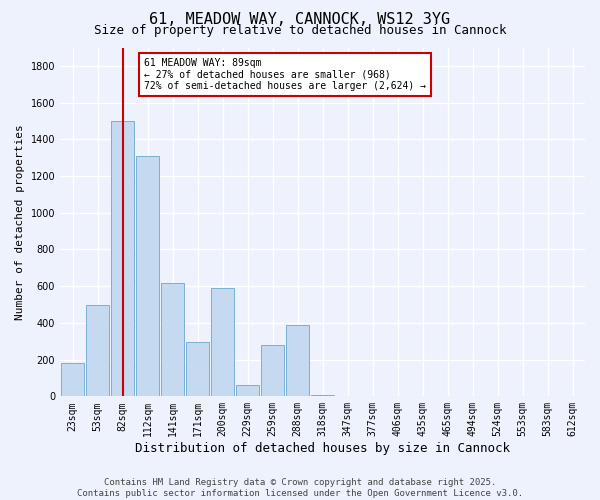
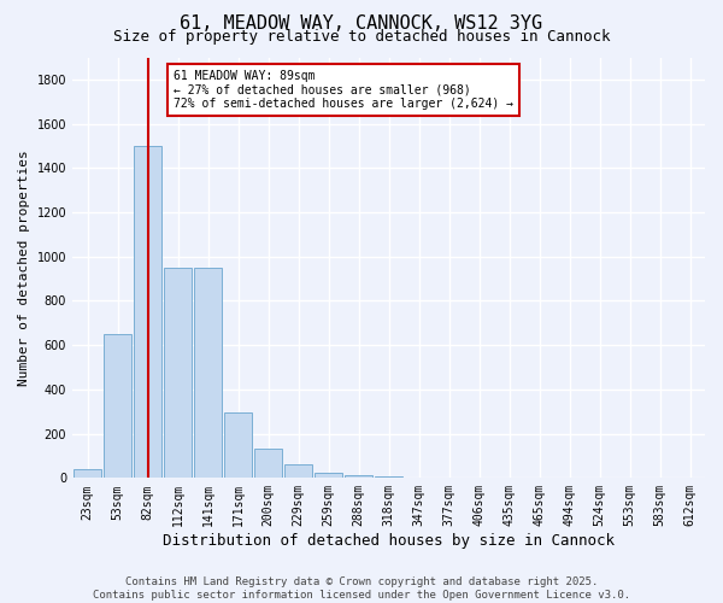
23sqm: 180 -> 40
53sqm: 500 -> 650
112sqm: 1310 -> 950
141sqm: 620 -> 950
200sqm: 590 -> 130
259sqm: 280 -> 20
288sqm: 390 -> 20
